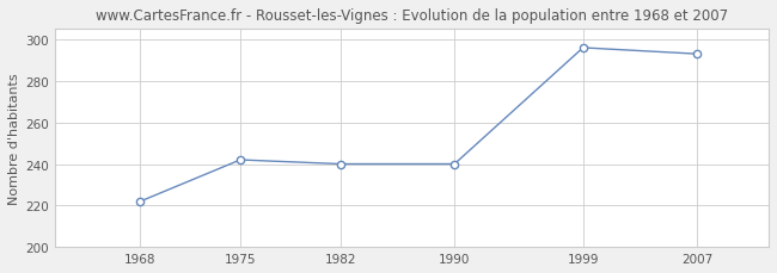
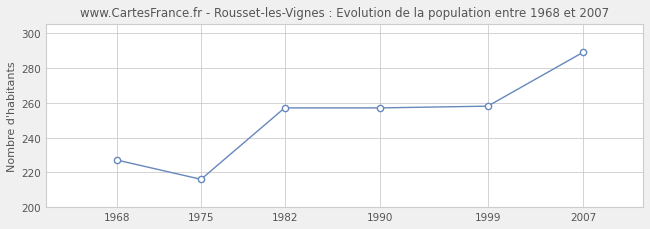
1968: 222 -> 227
1975: 242 -> 216
1982: 240 -> 257
1990: 240 -> 257
1999: 296 -> 258
2007: 293 -> 289
